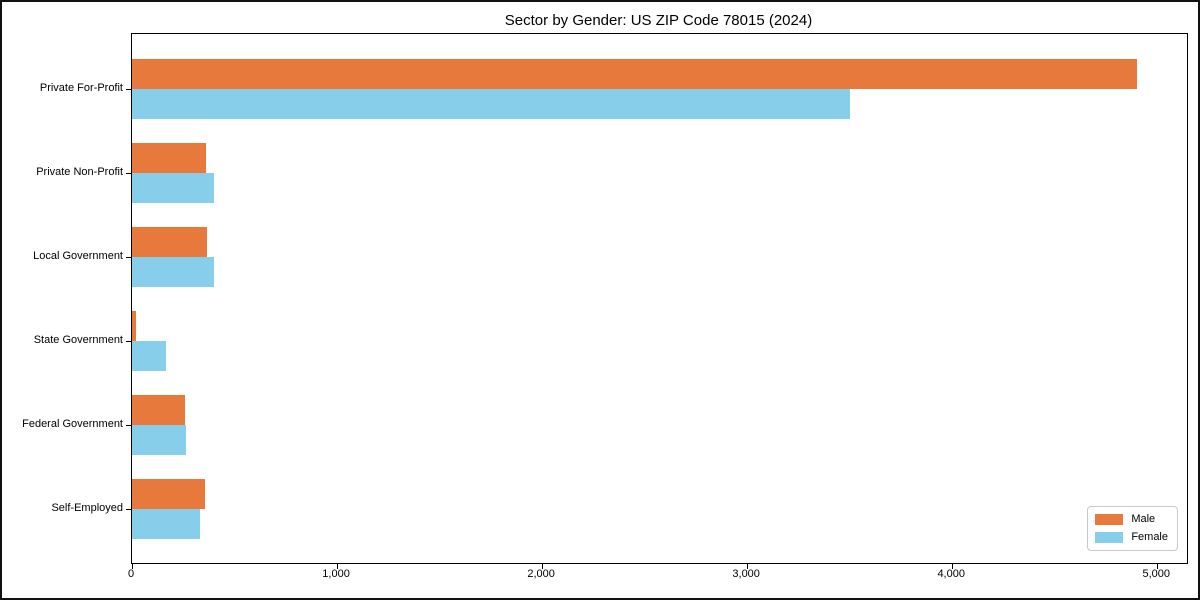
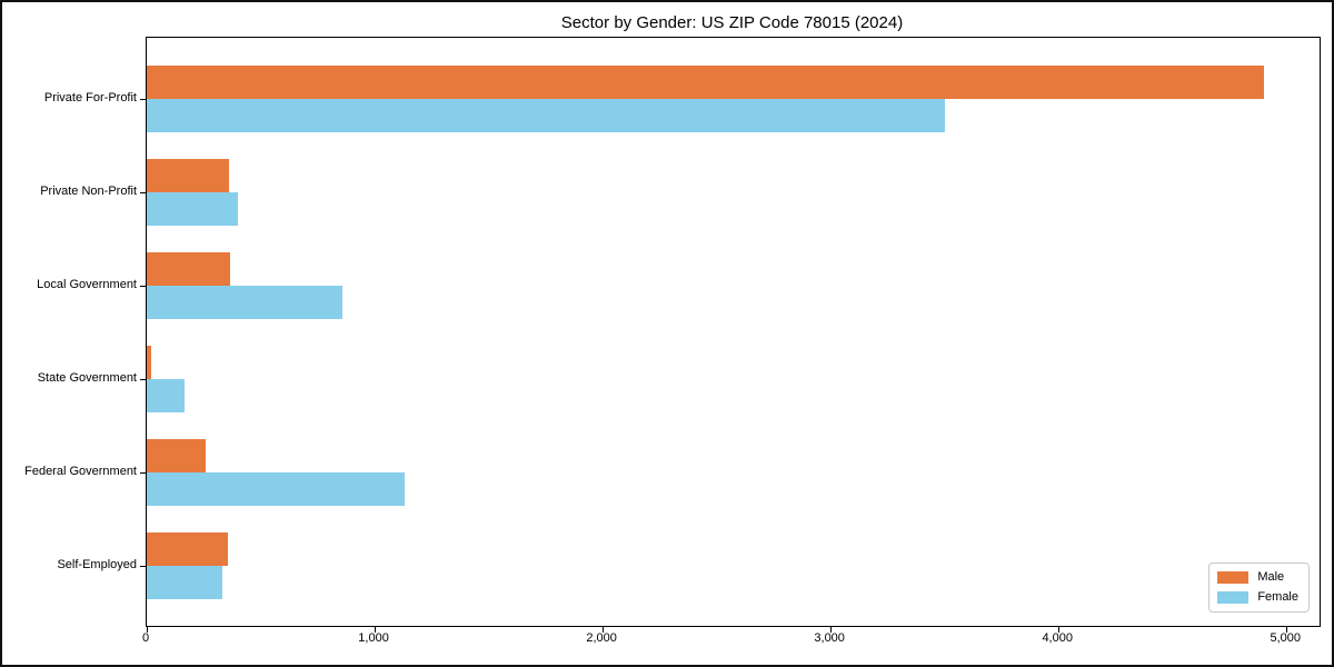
Female/Local Government: 400 -> 860
Female/Federal Government: 260 -> 1130
